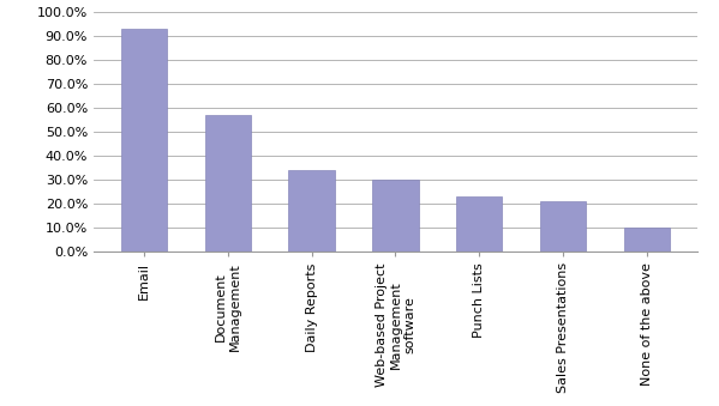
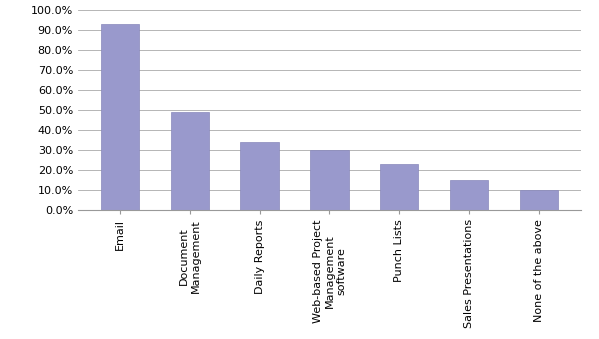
Document Management: 57% -> 49%
Sales Presentations: 21% -> 15%
